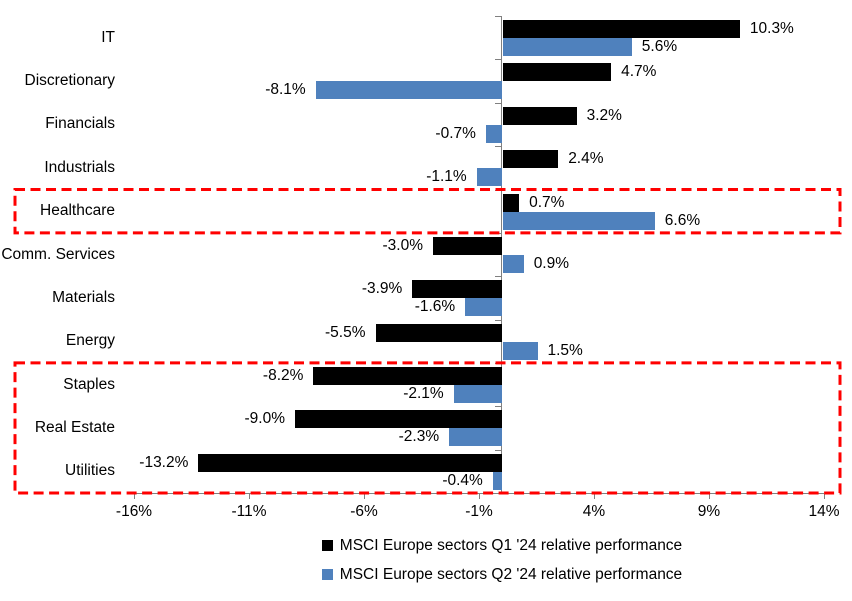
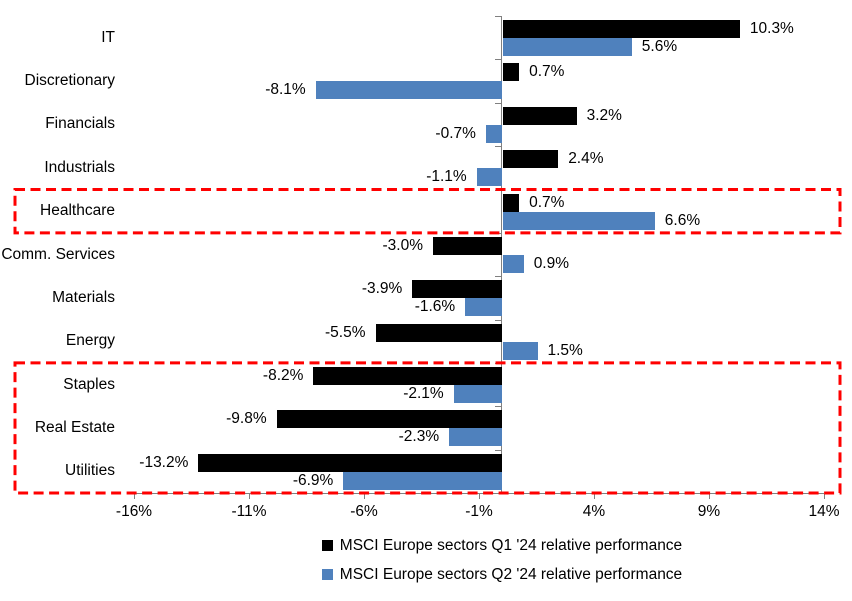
MSCI Europe sectors Q1 '24 relative performance/Discretionary: 4.7% -> 0.7%
MSCI Europe sectors Q1 '24 relative performance/Real Estate: -9.0% -> -9.8%
MSCI Europe sectors Q2 '24 relative performance/Utilities: -0.4% -> -6.9%
